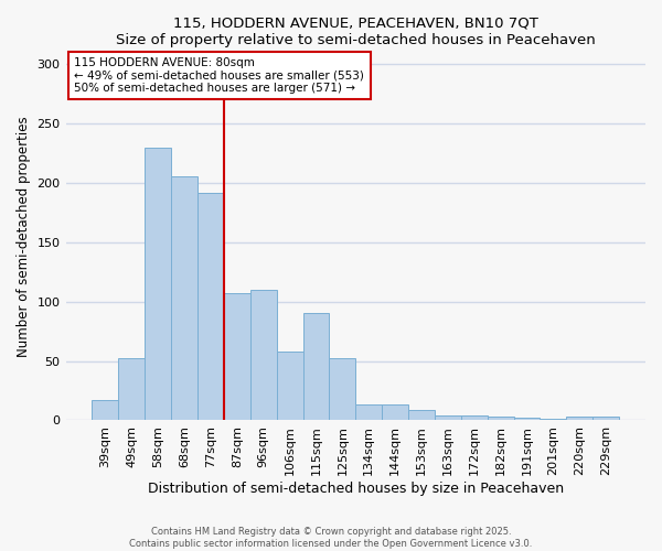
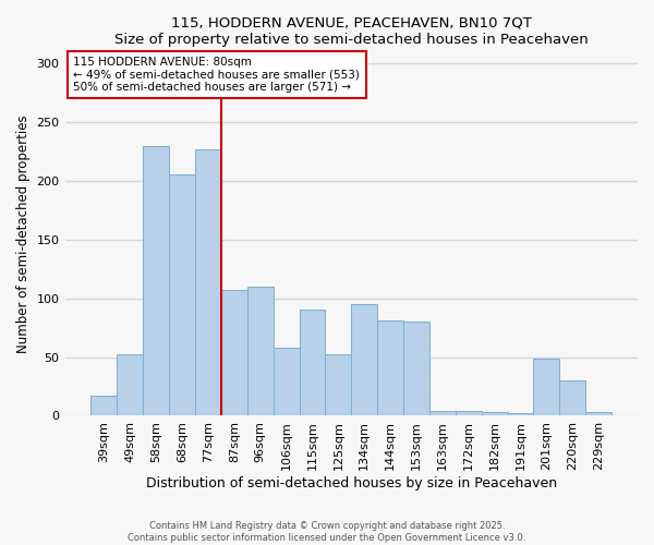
77sqm: 191 -> 227
134sqm: 13 -> 95
144sqm: 13 -> 81
153sqm: 9 -> 80
201sqm: 1 -> 49
220sqm: 3 -> 30
